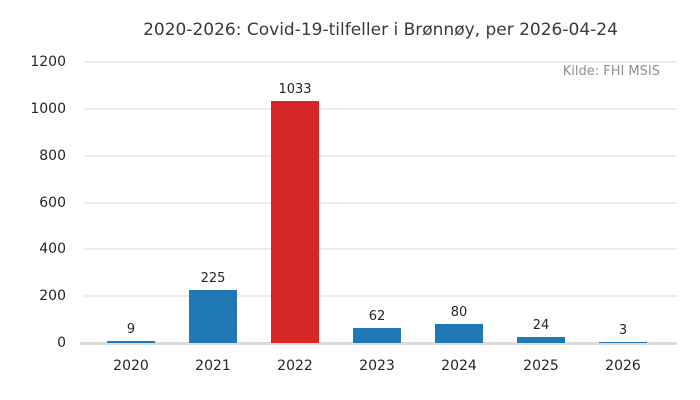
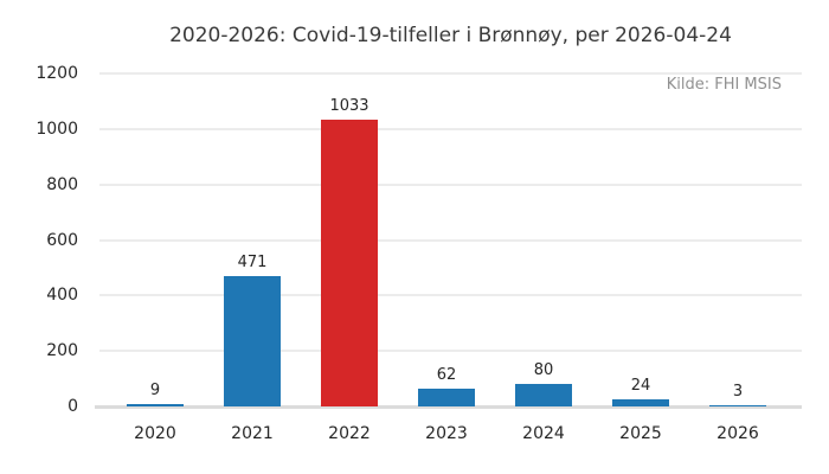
2021: 225 -> 471
